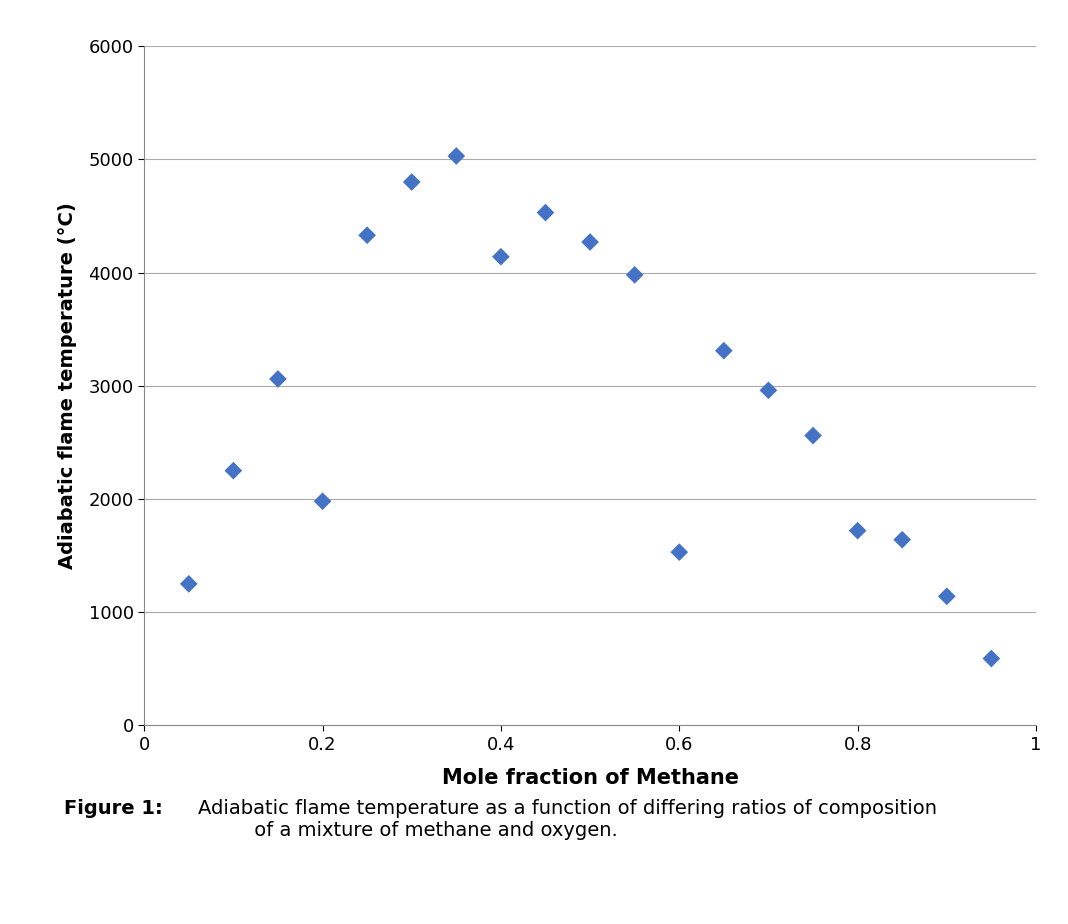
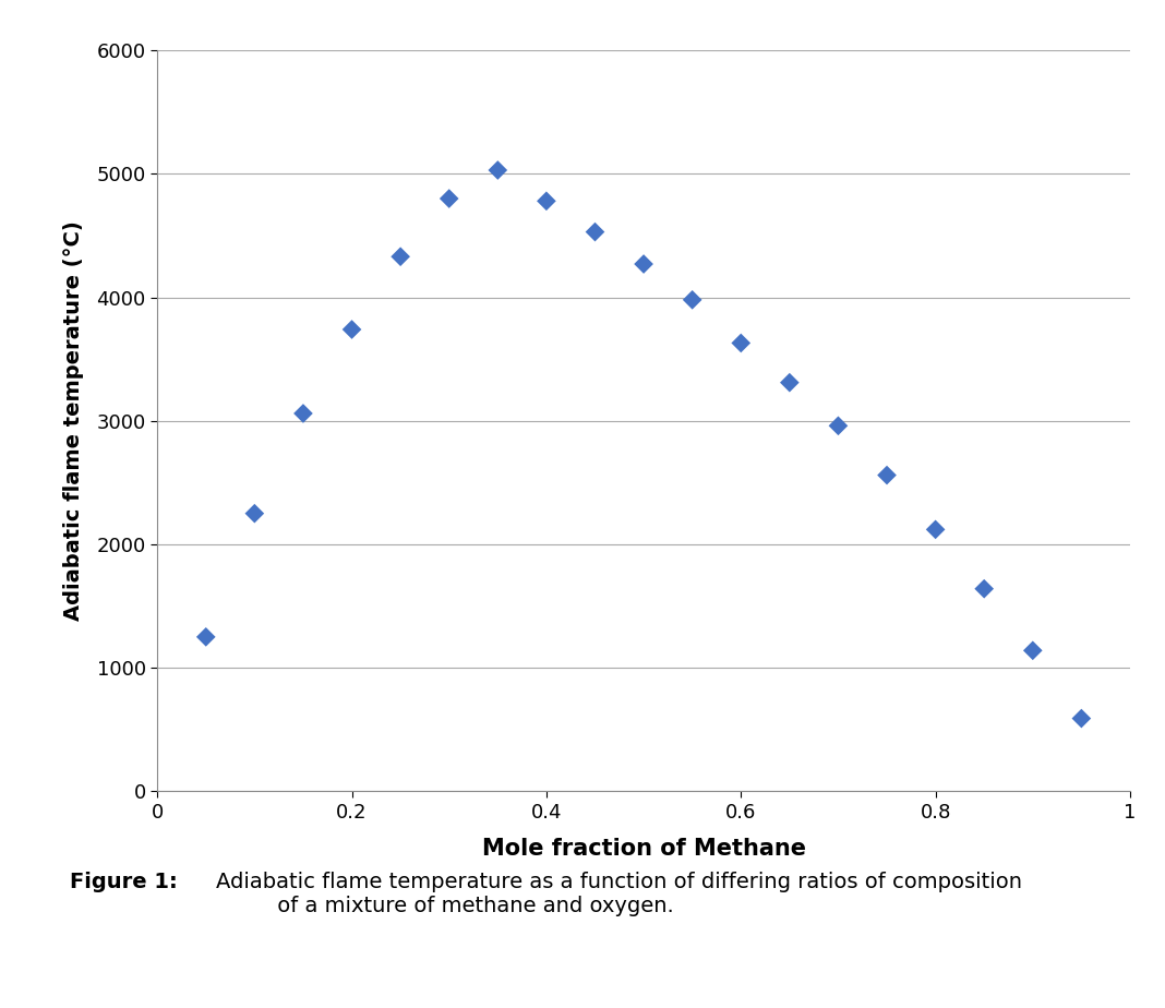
0.2: 1980 -> 3740
0.4: 4140 -> 4780
0.6: 1530 -> 3630
0.8: 1720 -> 2120
